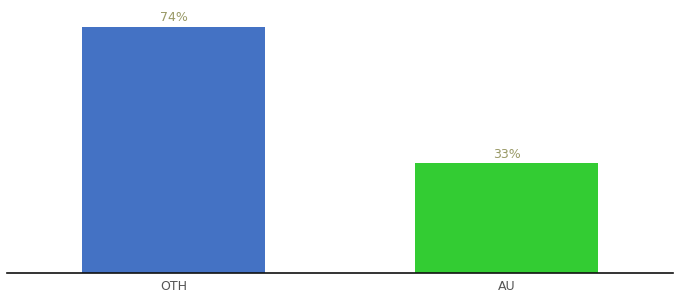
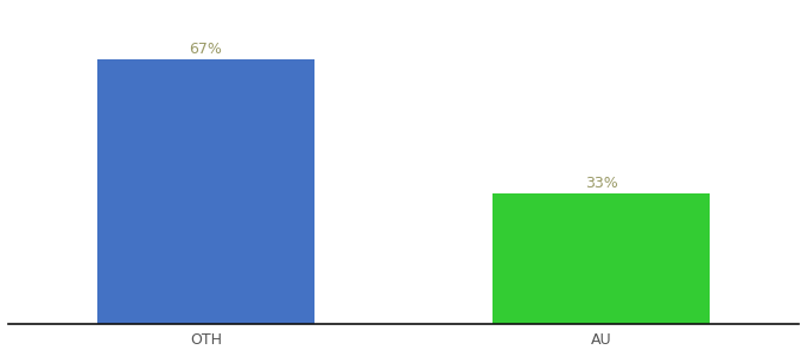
OTH: 74% -> 67%
